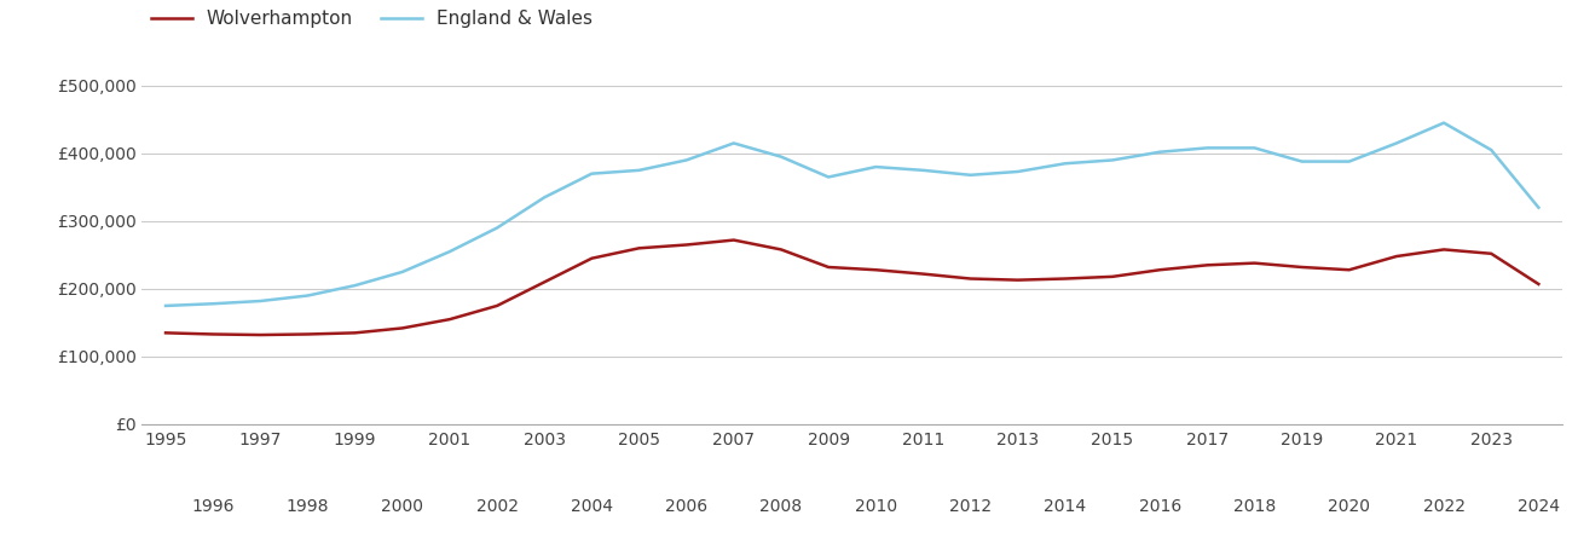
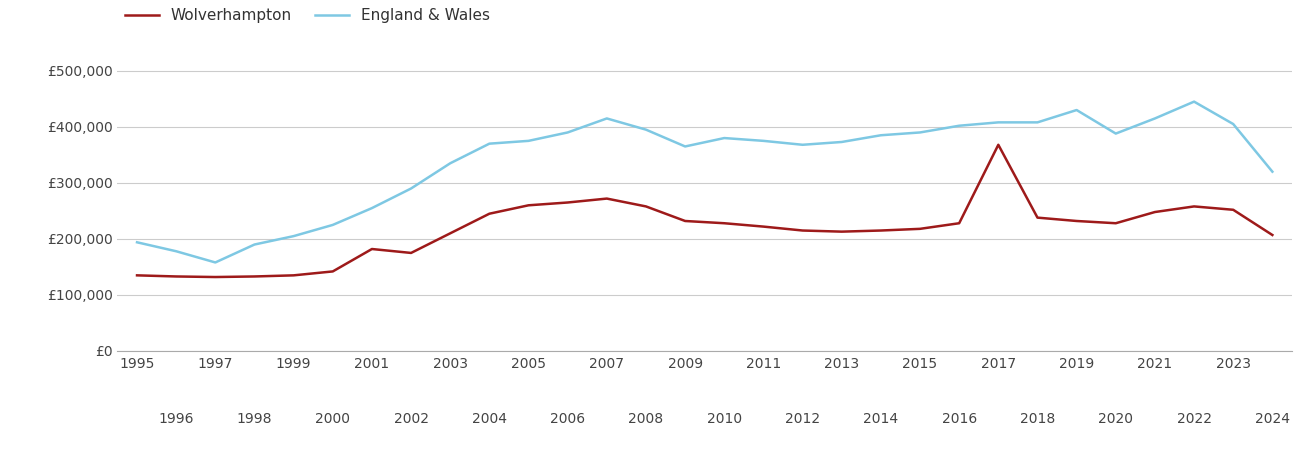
England & Wales/1995: £175,000 -> £194,000
England & Wales/1997: £182,000 -> £158,000
Wolverhampton/2001: £155,000 -> £182,000
Wolverhampton/2017: £235,000 -> £368,000
England & Wales/2019: £388,000 -> £430,000
